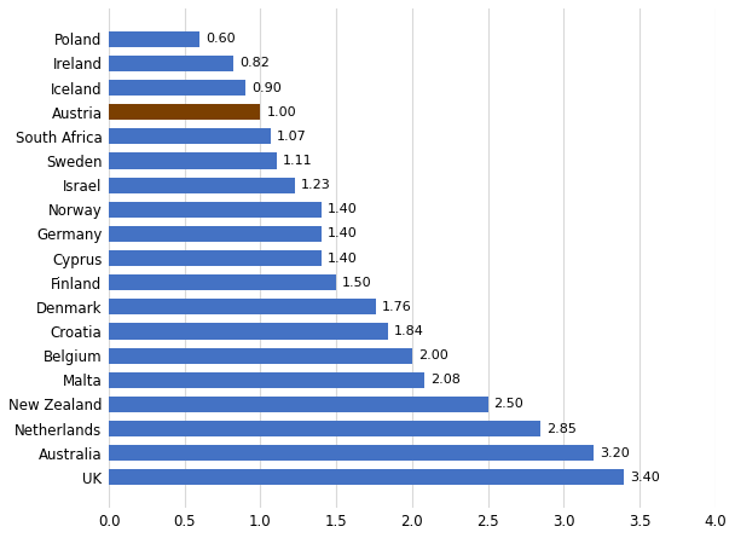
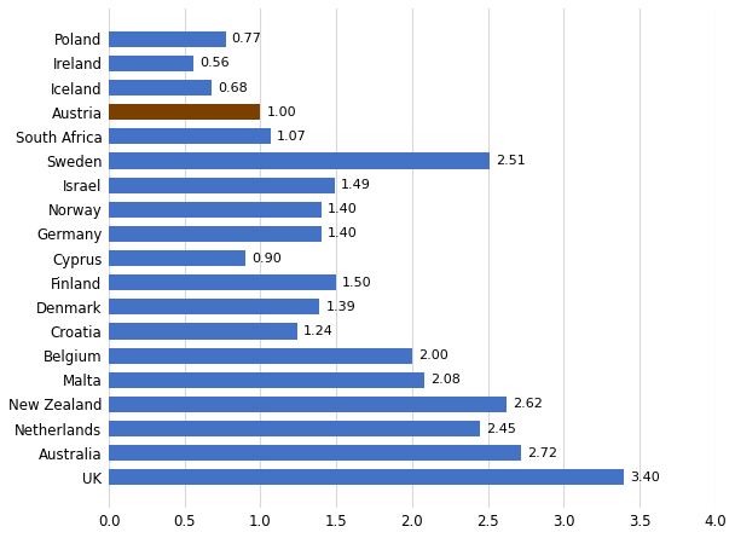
Poland: 0.60 -> 0.77
Ireland: 0.82 -> 0.56
Iceland: 0.90 -> 0.68
Sweden: 1.11 -> 2.51
Israel: 1.23 -> 1.49
Cyprus: 1.40 -> 0.90
Denmark: 1.76 -> 1.39
Croatia: 1.84 -> 1.24
New Zealand: 2.50 -> 2.62
Netherlands: 2.85 -> 2.45
Australia: 3.20 -> 2.72
